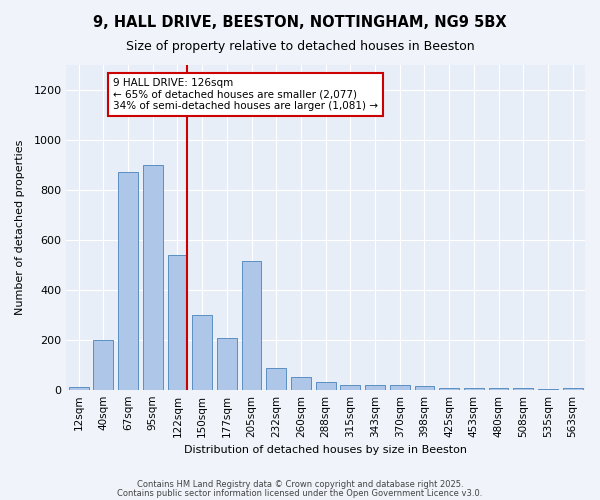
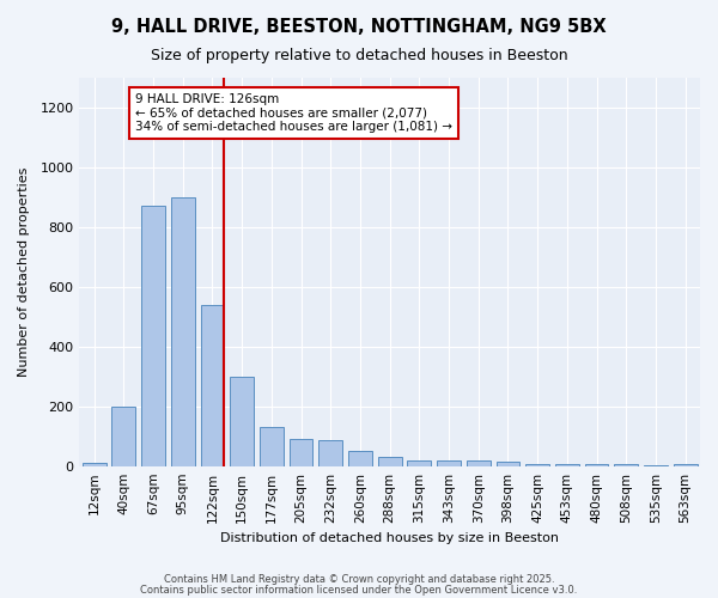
177sqm: 205 -> 130
205sqm: 515 -> 90
